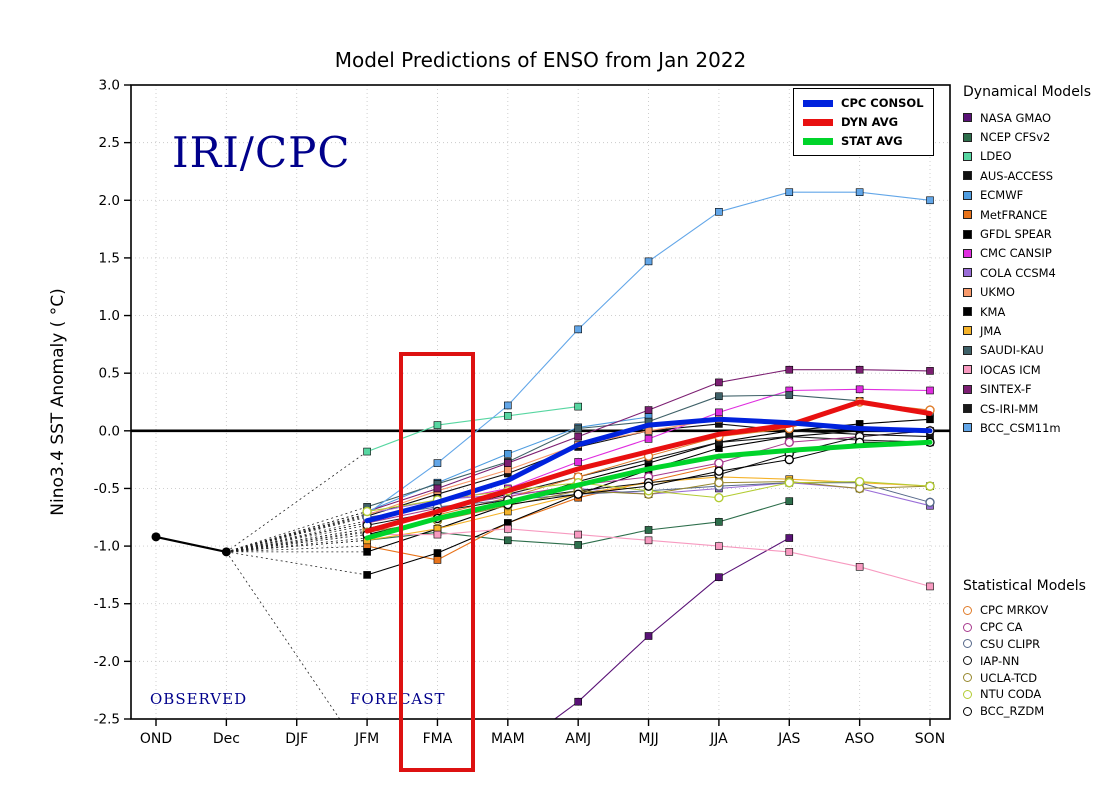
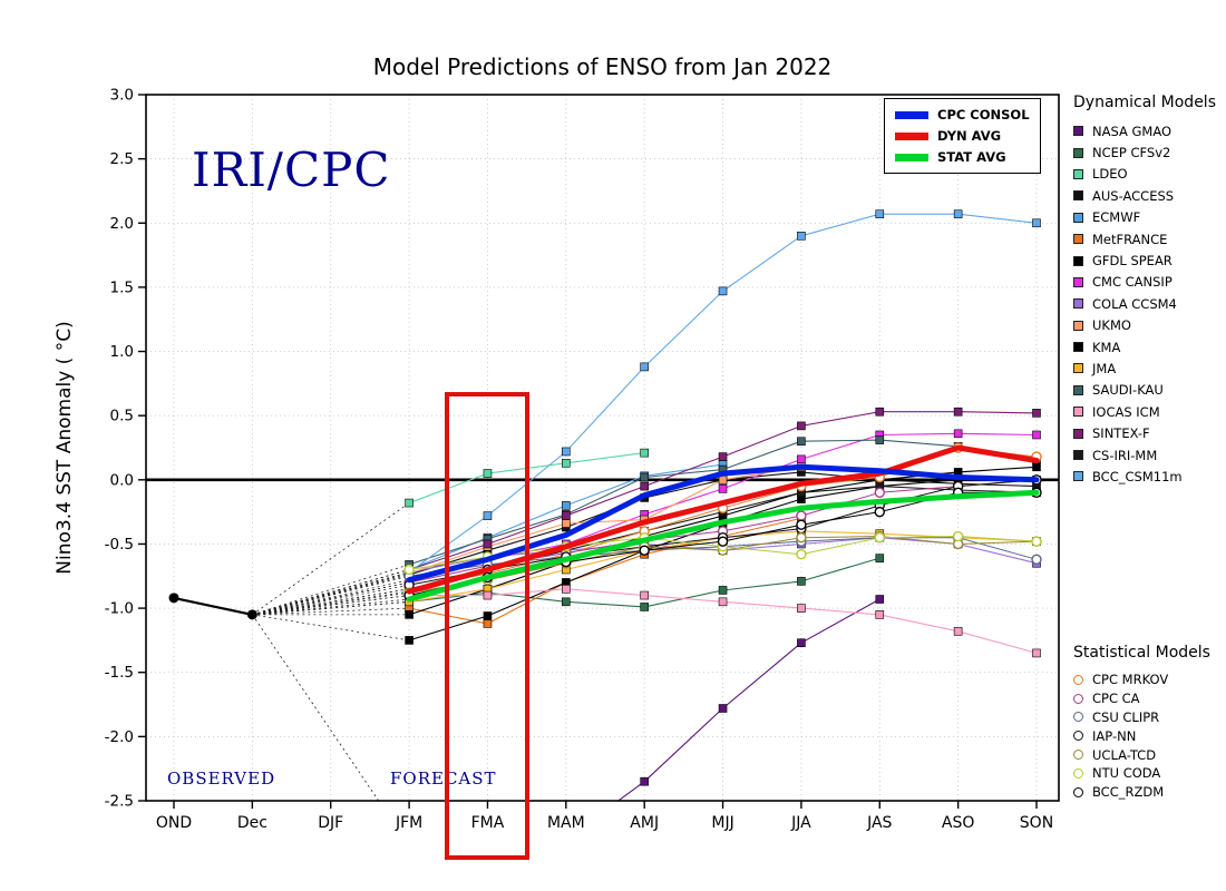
UKMO/AMJ: -0.12 -> -0.31
